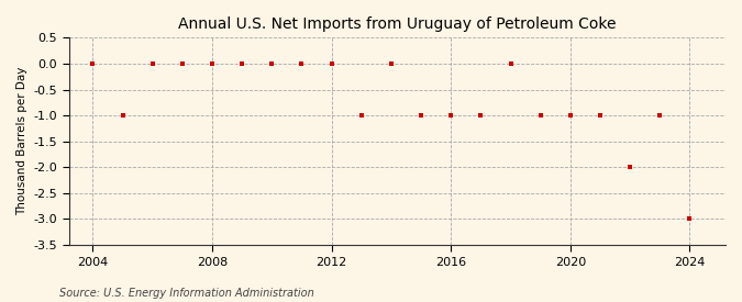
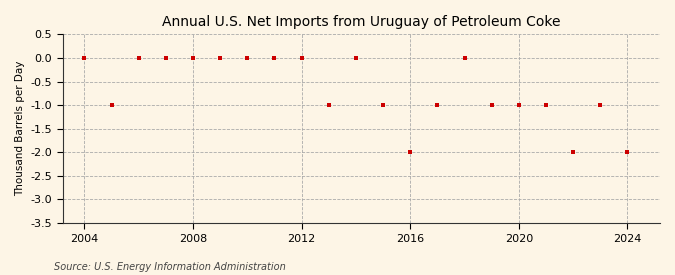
2016: -1 -> -2
2024: -3 -> -2
